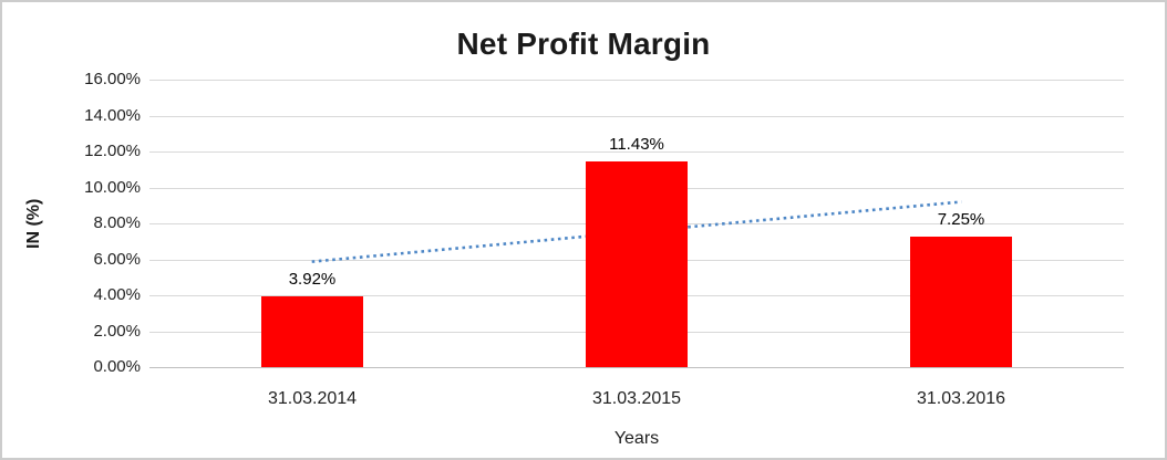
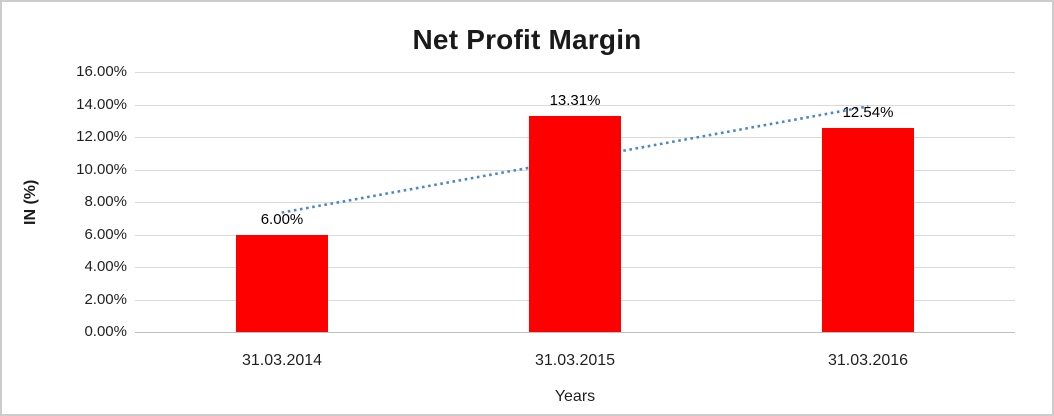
31.03.2014: 3.92% -> 6.00%
31.03.2015: 11.43% -> 13.31%
31.03.2016: 7.25% -> 12.54%
